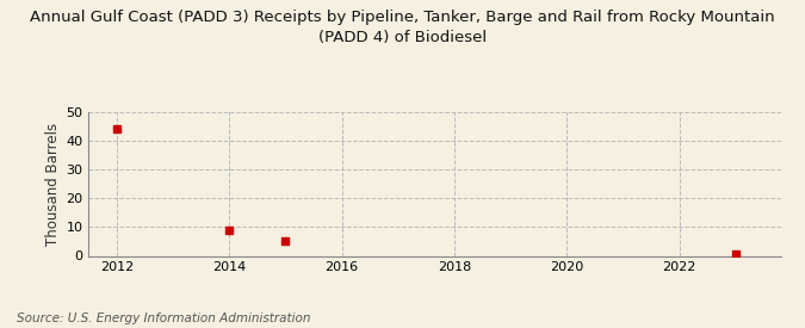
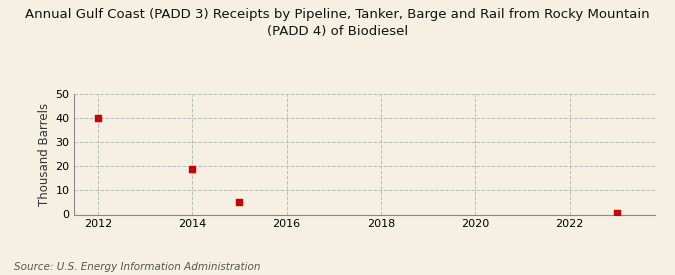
2012: 44.0 -> 40.0
2014: 9.0 -> 19.0
